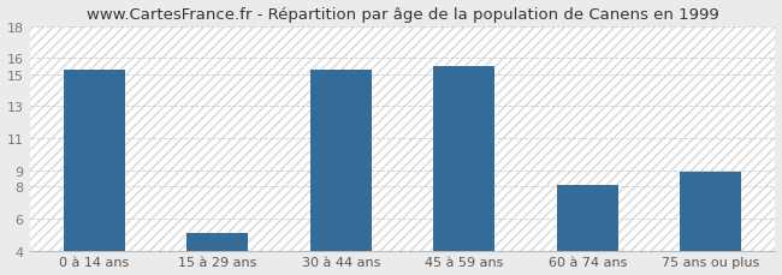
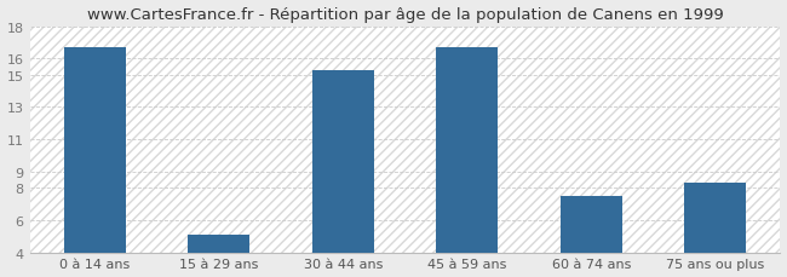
0 à 14 ans: 15.3 -> 16.7
45 à 59 ans: 15.5 -> 16.7
60 à 74 ans: 8.1 -> 7.5
75 ans ou plus: 8.9 -> 8.3
